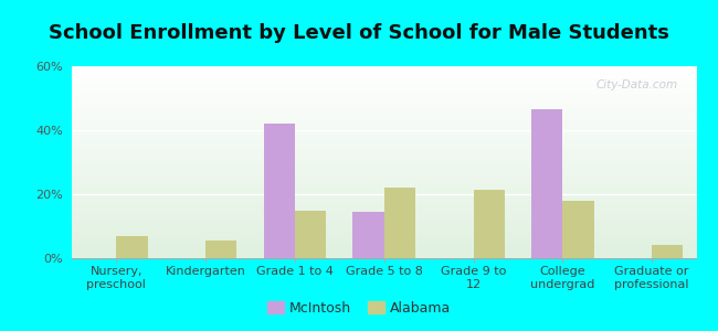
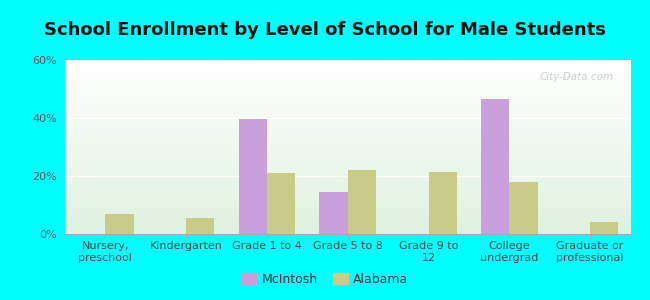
McIntosh/Grade 1 to 4: 42.0% -> 39.5%
Alabama/Grade 1 to 4: 15.0% -> 21.0%
